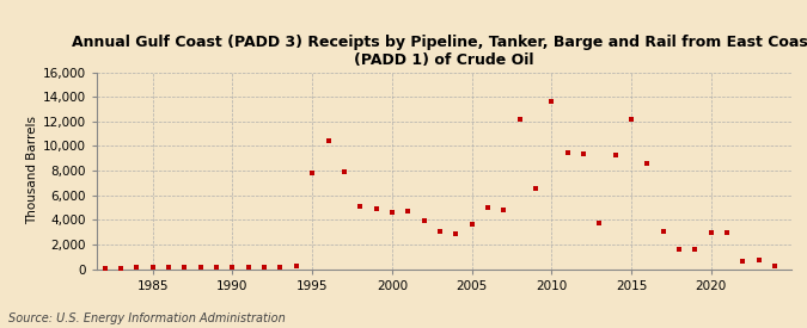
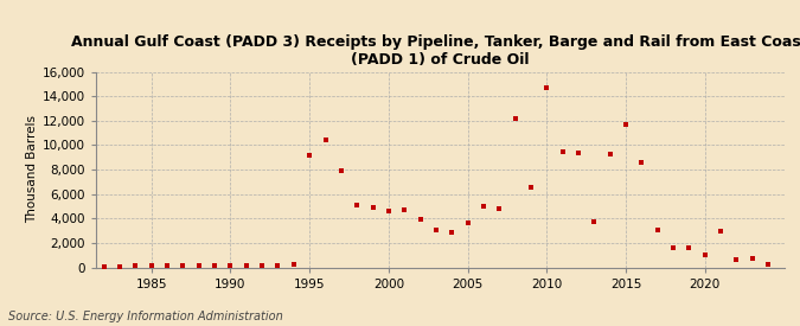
1995: 7,800 -> 9,200
2010: 13,600 -> 14,700
2015: 12,200 -> 11,700
2020: 3,000 -> 1,000
